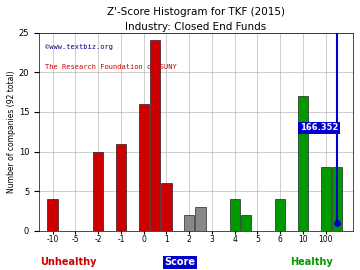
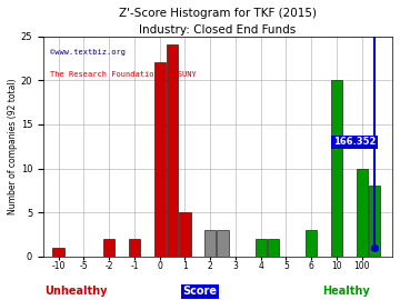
-10: 4 -> 1
-2: 10 -> 2
-1: 11 -> 2
0: 16 -> 22
1: 6 -> 5
2: 2 -> 3
4: 4 -> 2
6: 4 -> 3
10: 17 -> 20
100: 8 -> 10
